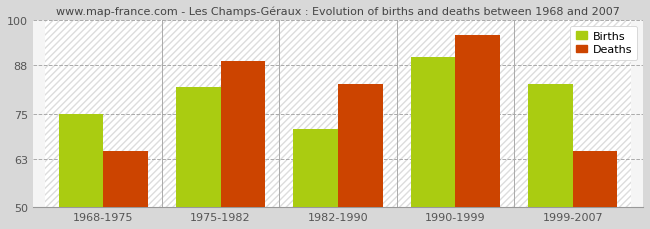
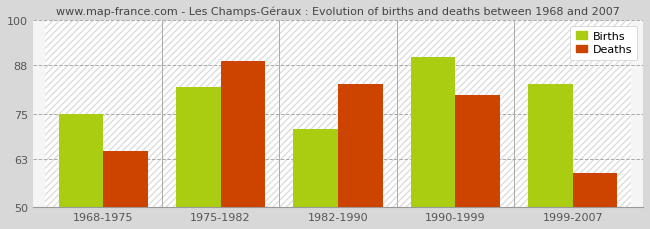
Deaths/1990-1999: 96 -> 80
Deaths/1999-2007: 65 -> 59
